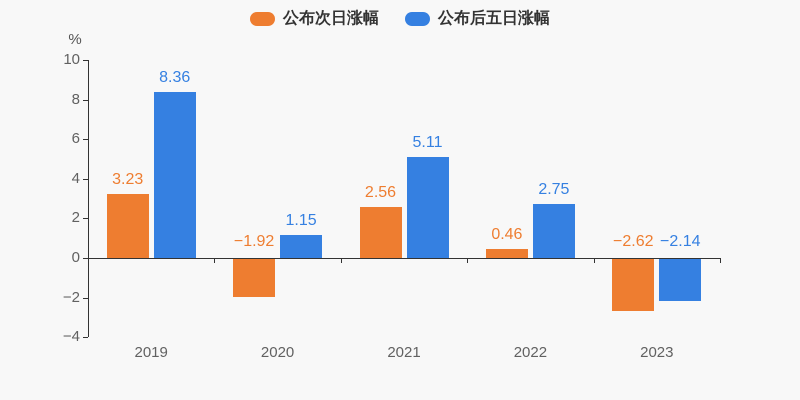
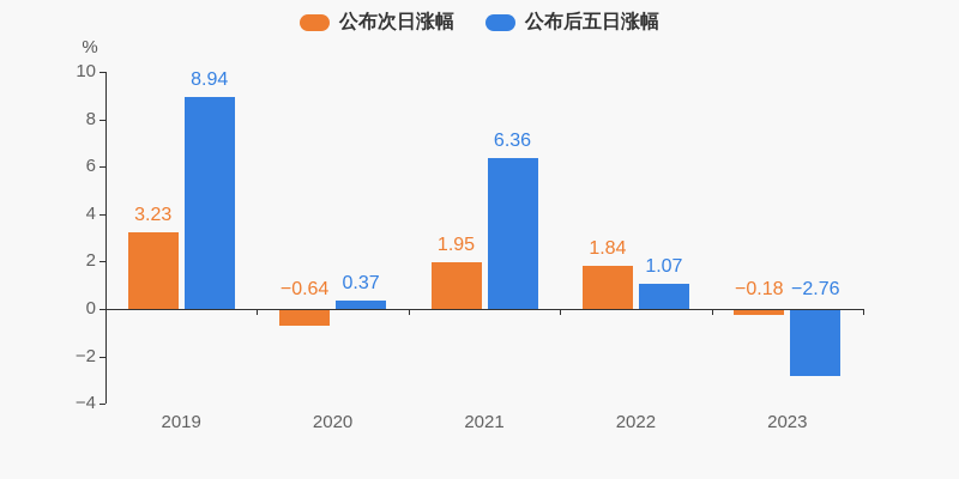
公布后五日涨幅/2019: 8.36 -> 8.94
公布次日涨幅/2020: −1.92 -> −0.64
公布后五日涨幅/2020: 1.15 -> 0.37
公布次日涨幅/2021: 2.56 -> 1.95
公布后五日涨幅/2021: 5.11 -> 6.36
公布次日涨幅/2022: 0.46 -> 1.84
公布后五日涨幅/2022: 2.75 -> 1.07
公布次日涨幅/2023: −2.62 -> −0.18
公布后五日涨幅/2023: −2.14 -> −2.76
